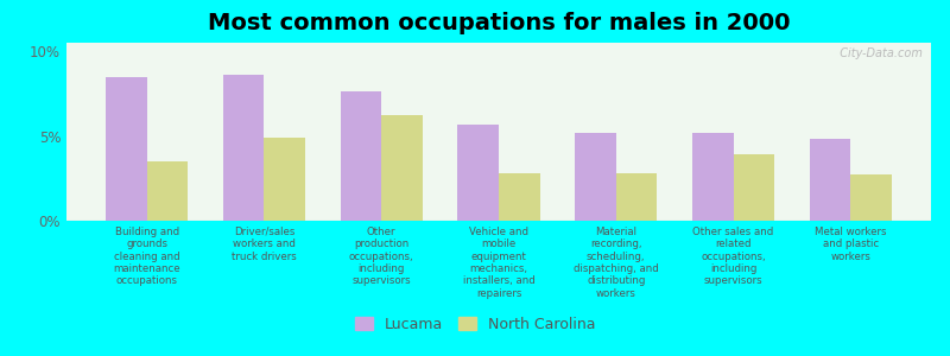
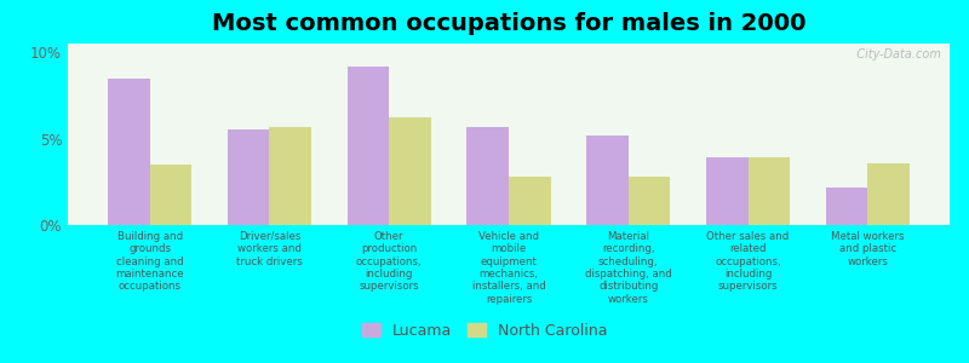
Lucama/Driver/sales workers and truck drivers: 8.6% -> 5.5%
North Carolina/Driver/sales workers and truck drivers: 4.9% -> 5.7%
Lucama/Other production occupations, including supervisors: 7.6% -> 9.2%
Lucama/Other sales and related occupations, including supervisors: 5.2% -> 3.9%
Lucama/Metal workers and plastic workers: 4.8% -> 2.2%
North Carolina/Metal workers and plastic workers: 2.7% -> 3.6%
